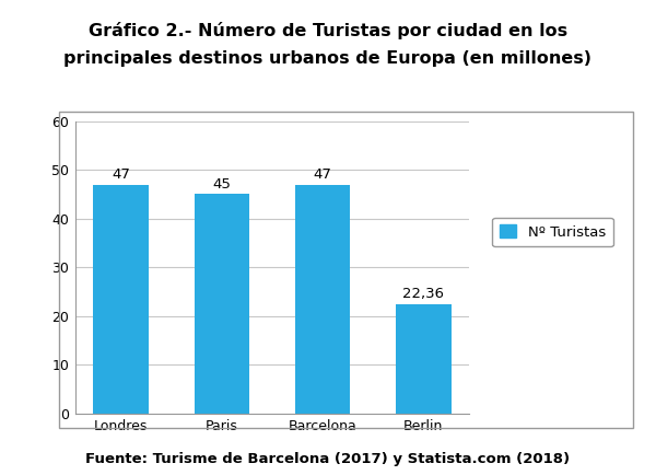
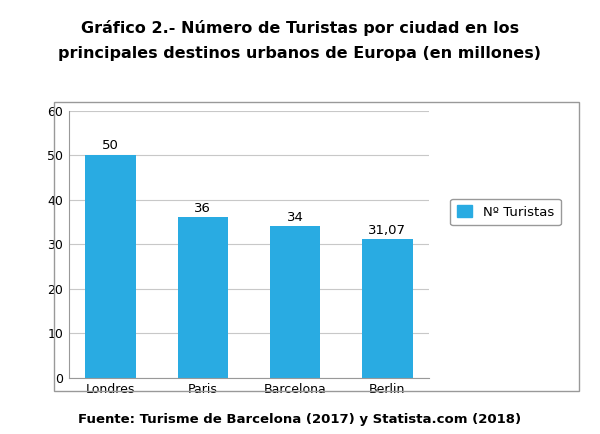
Londres: 47 -> 50
Paris: 45 -> 36
Barcelona: 47 -> 34
Berlin: 22,36 -> 31,07
